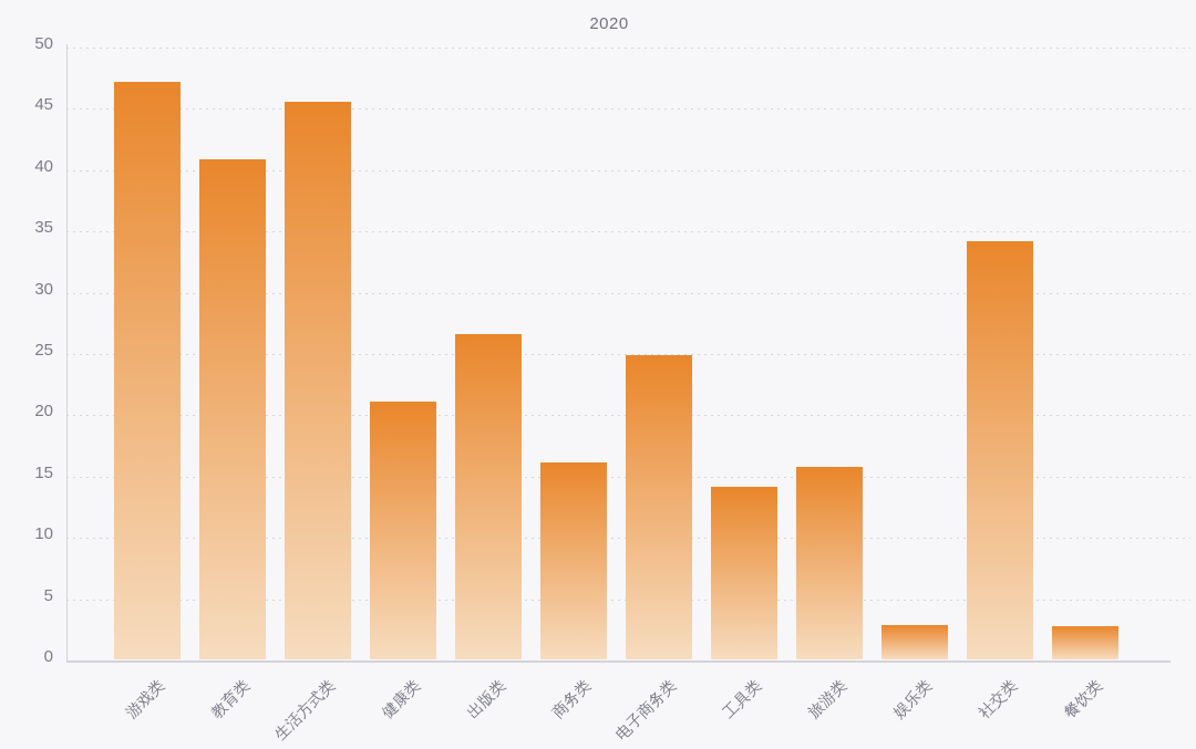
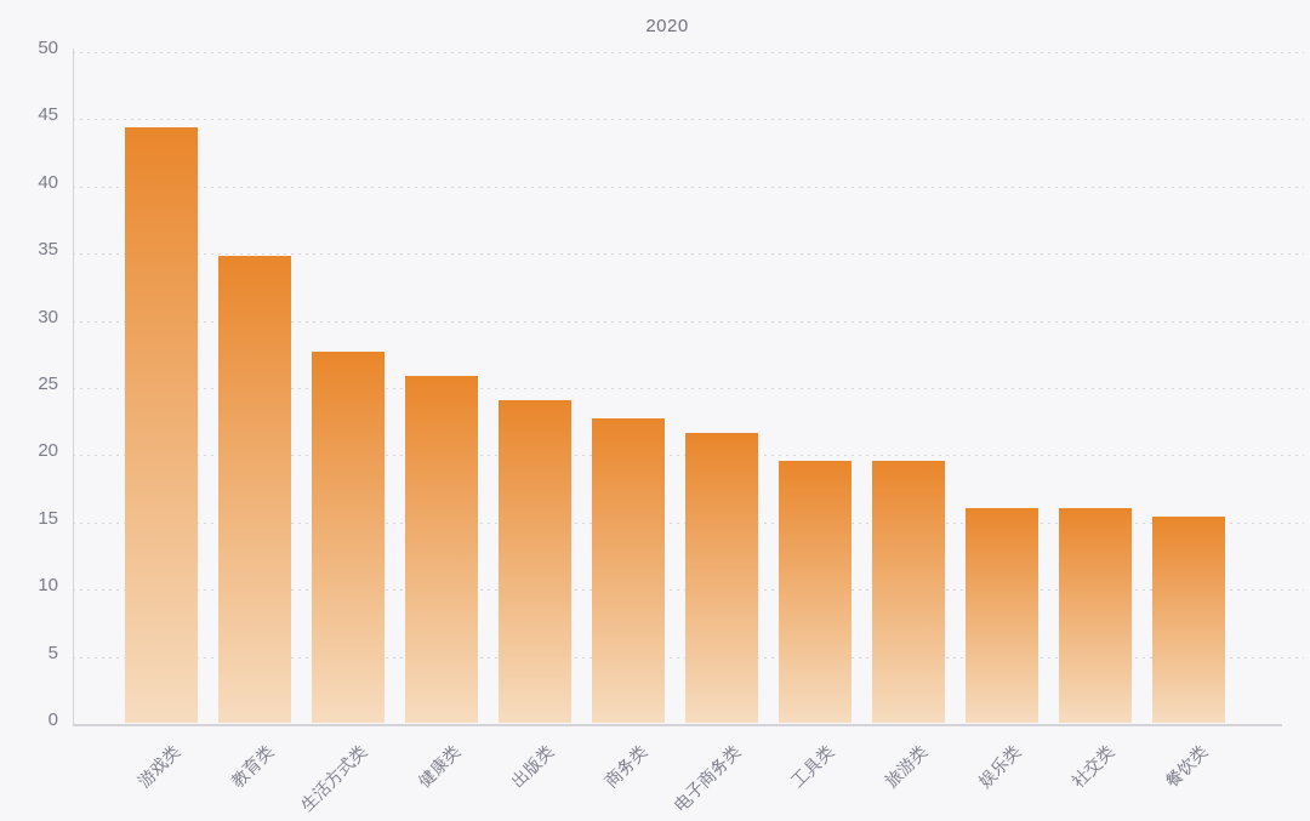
游戏类: 47.2 -> 44.4
教育类: 40.9 -> 34.8
生活方式类: 45.6 -> 27.7
健康类: 21.1 -> 25.9
出版类: 26.6 -> 24.1
商务类: 16.2 -> 22.7
电子商务类: 24.9 -> 21.7
工具类: 14.2 -> 19.6
旅游类: 15.8 -> 19.6
娱乐类: 2.9 -> 16.1
社交类: 34.2 -> 16.1
餐饮类: 2.8 -> 15.4
